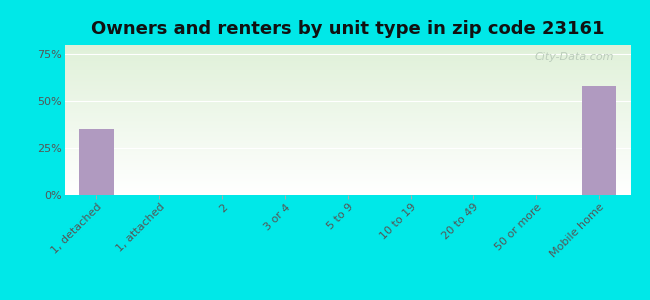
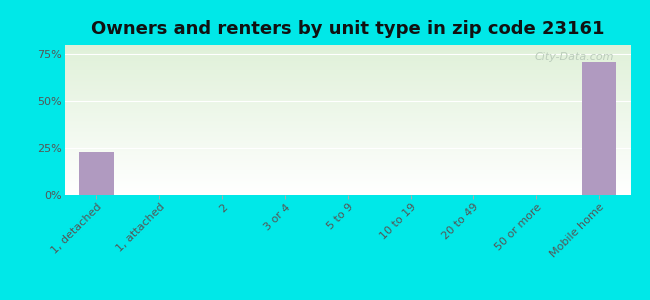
1, detached: 35% -> 23%
Mobile home: 58% -> 71%
